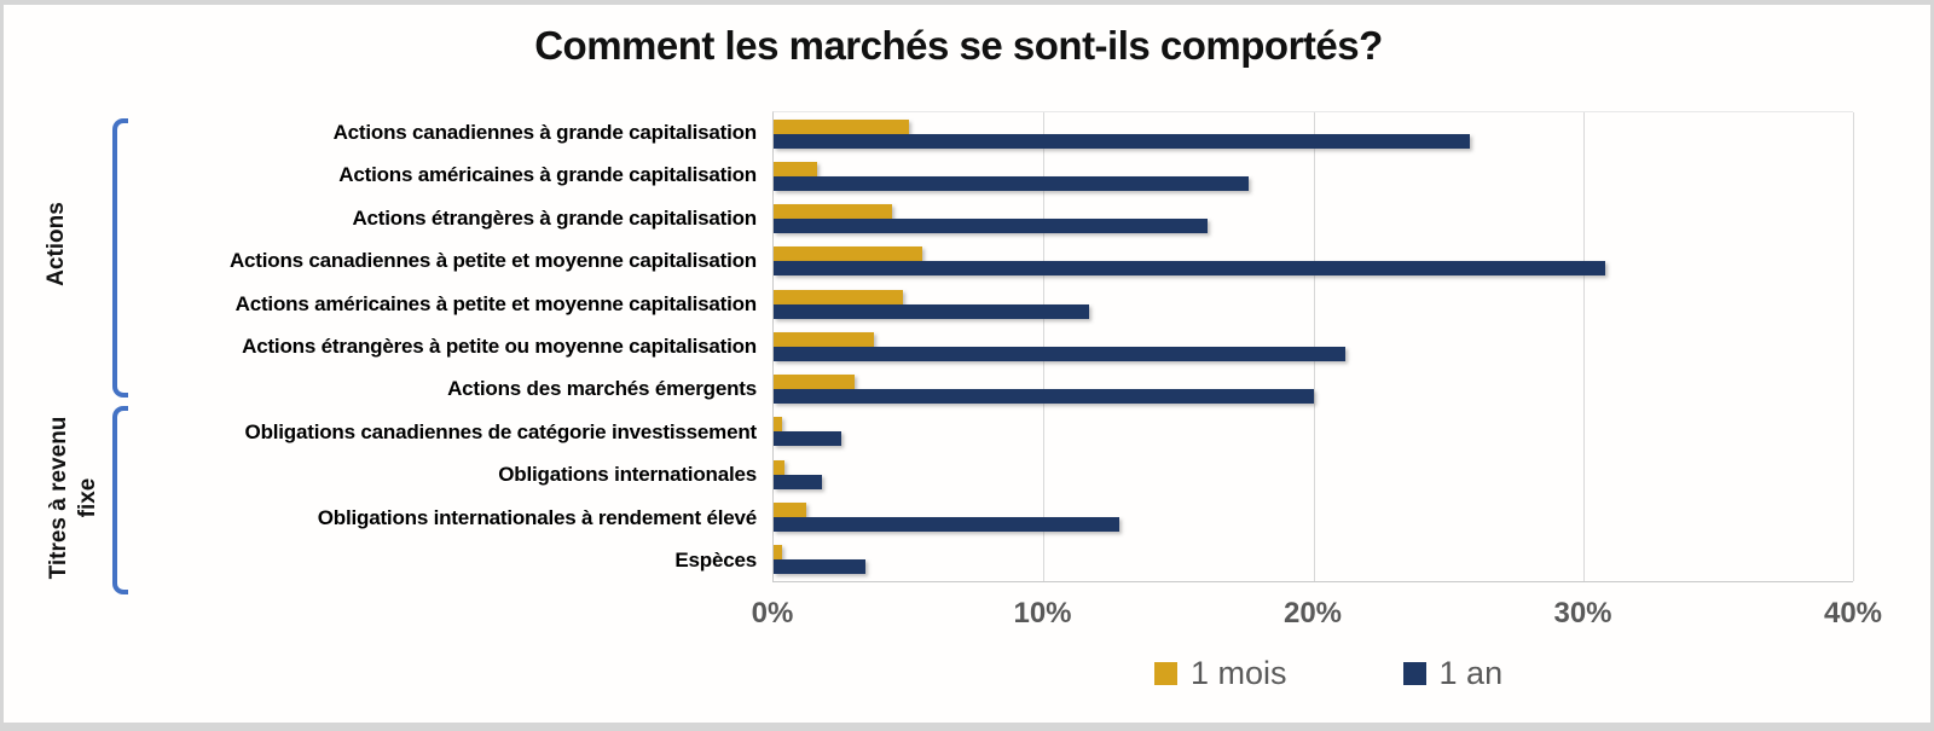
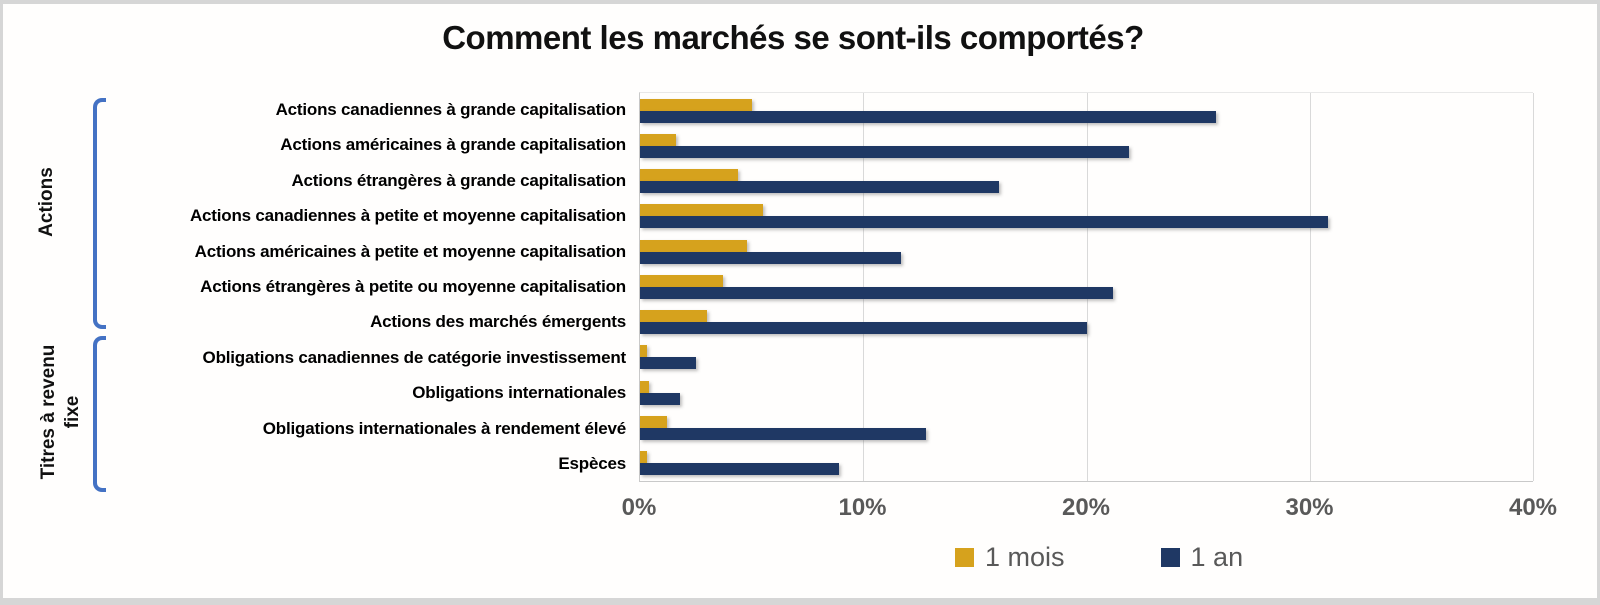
1 an/Actions américaines à grande capitalisation: 17.6% -> 21.9%
1 an/Espèces: 3.4% -> 8.9%
